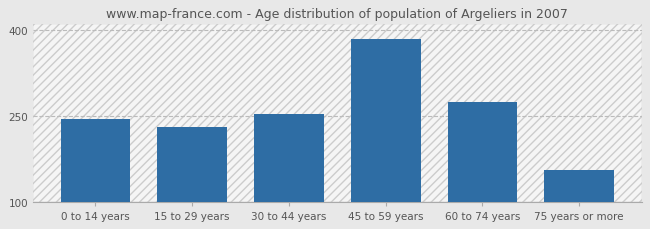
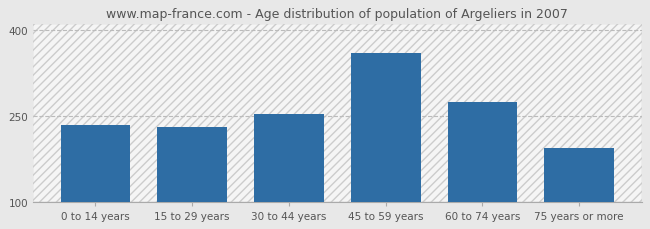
0 to 14 years: 245 -> 234
45 to 59 years: 385 -> 360
75 years or more: 155 -> 194
